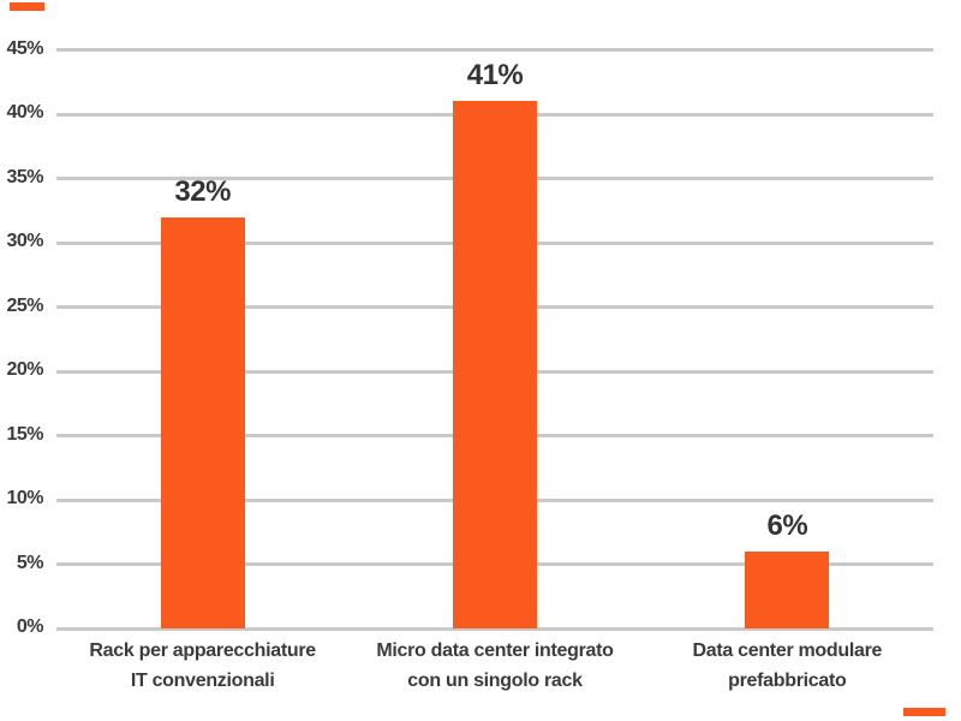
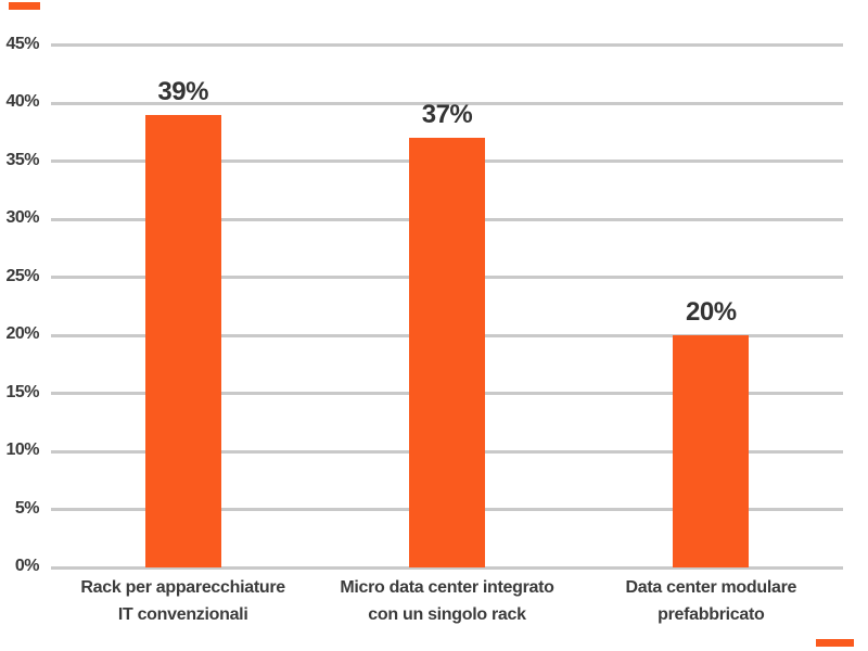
Rack per apparecchiature IT convenzionali: 32% -> 39%
Micro data center integrato con un singolo rack: 41% -> 37%
Data center modulare prefabbricato: 6% -> 20%
